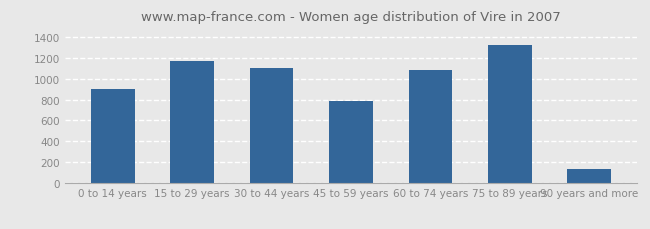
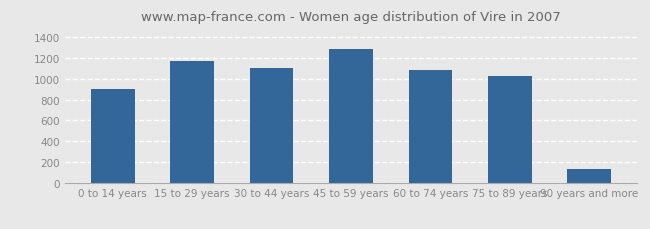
45 to 59 years: 790 -> 1280
75 to 89 years: 1320 -> 1030
